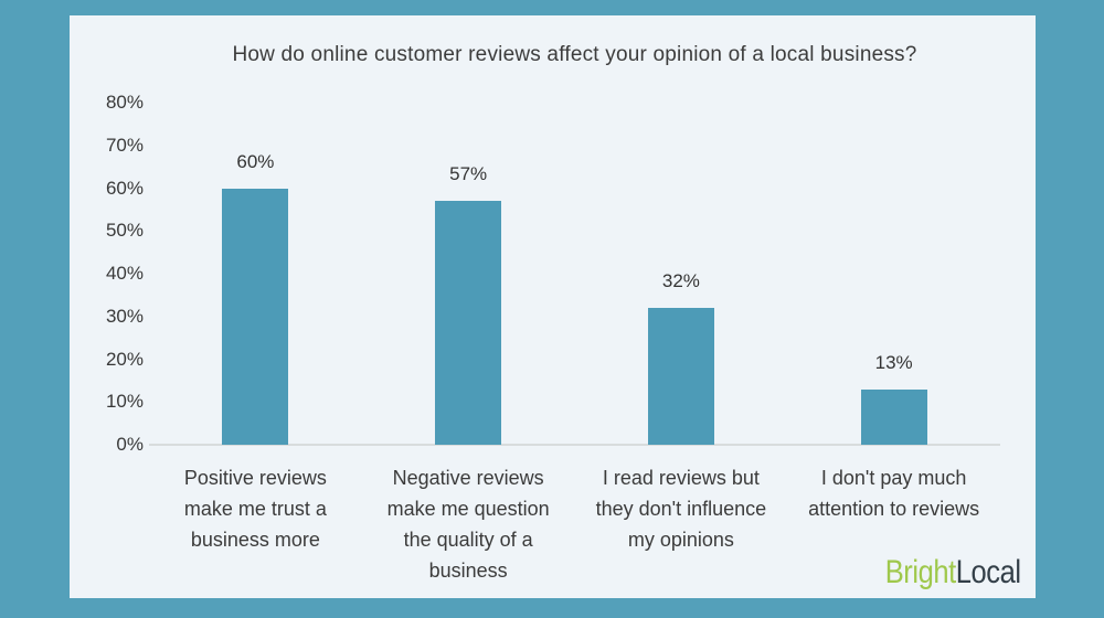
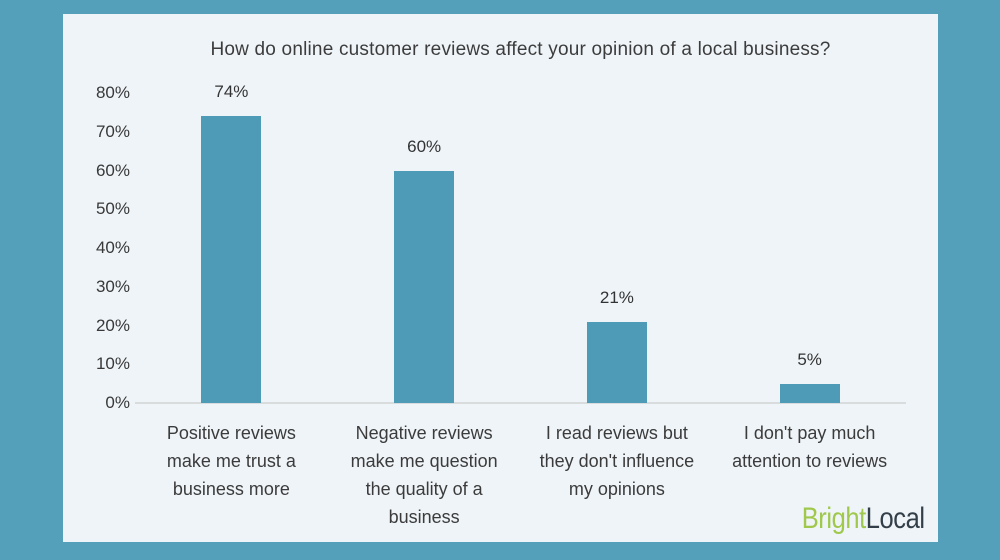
Positive reviews make me trust a business more: 60% -> 74%
Negative reviews make me question the quality of a business: 57% -> 60%
I read reviews but they don't influence my opinions: 32% -> 21%
I don't pay much attention to reviews: 13% -> 5%
